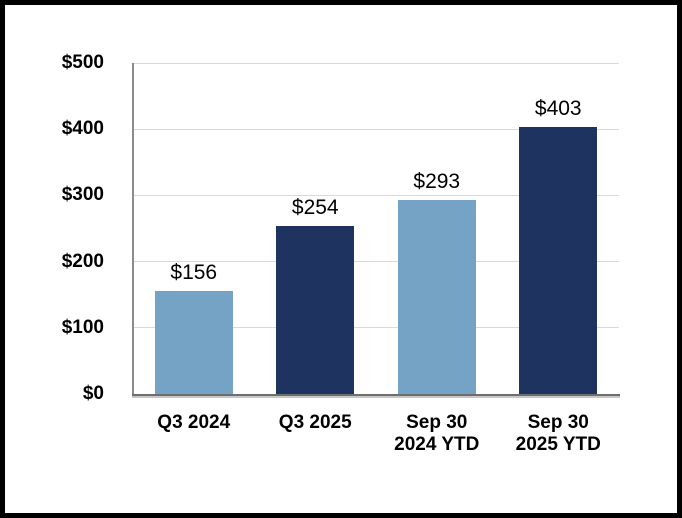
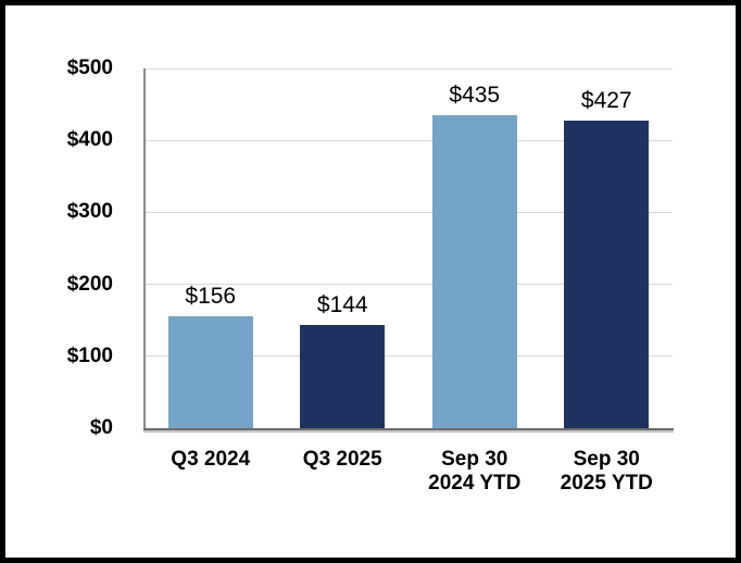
Q3 2025: $254 -> $144
Sep 30 2024 YTD: $293 -> $435
Sep 30 2025 YTD: $403 -> $427
